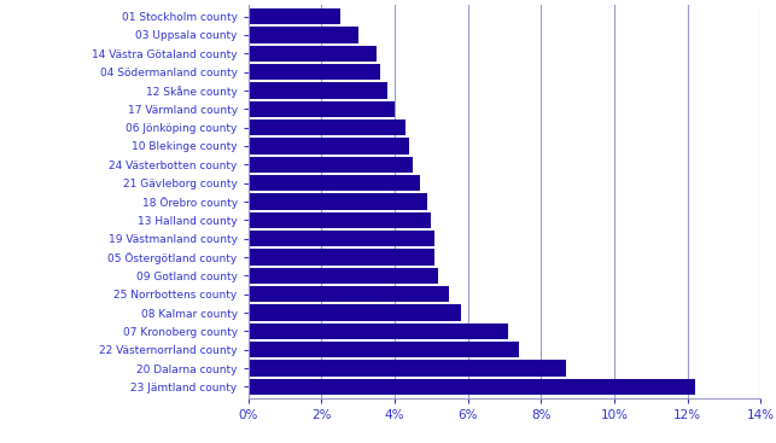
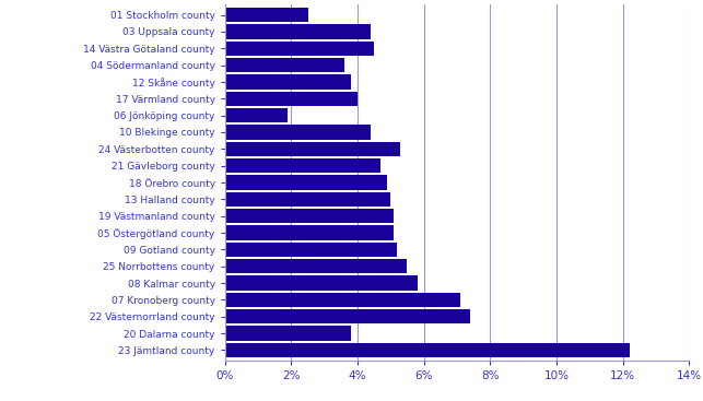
03 Uppsala county: 3.0% -> 4.4%
14 Västra Götaland county: 3.5% -> 4.5%
06 Jönköping county: 4.3% -> 1.9%
24 Västerbotten county: 4.5% -> 5.3%
20 Dalarna county: 8.7% -> 3.8%
